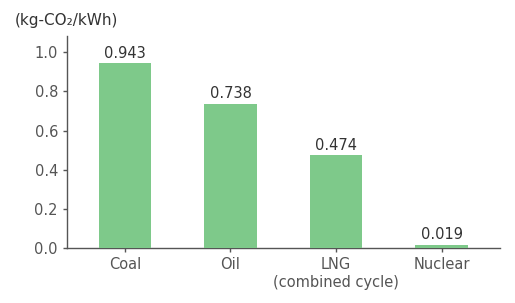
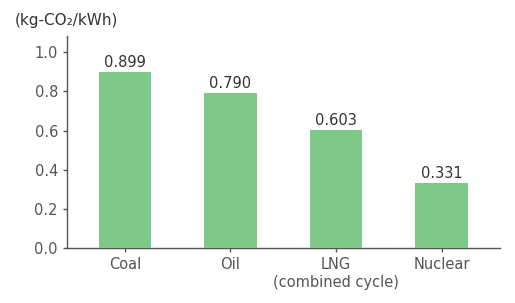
Coal: 0.943 -> 0.899
Oil: 0.738 -> 0.790
LNG (combined cycle): 0.474 -> 0.603
Nuclear: 0.019 -> 0.331
